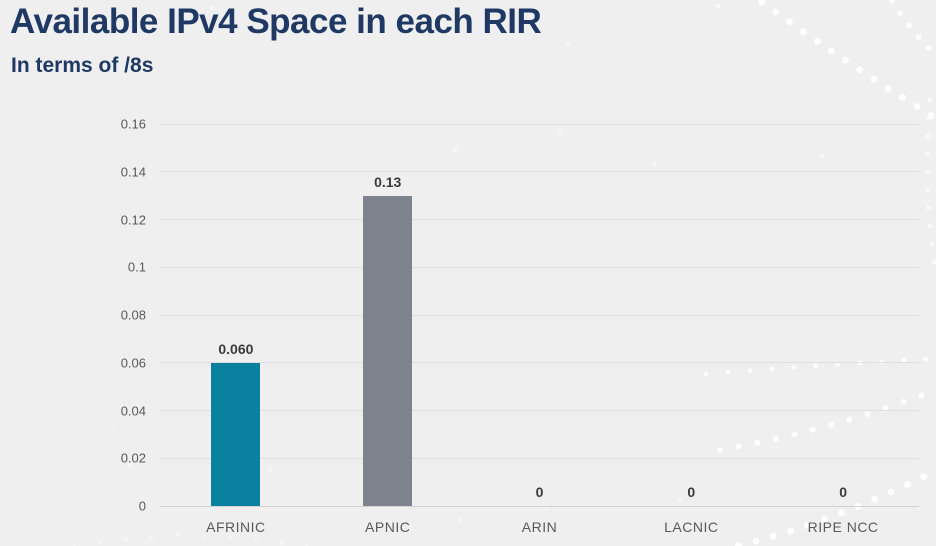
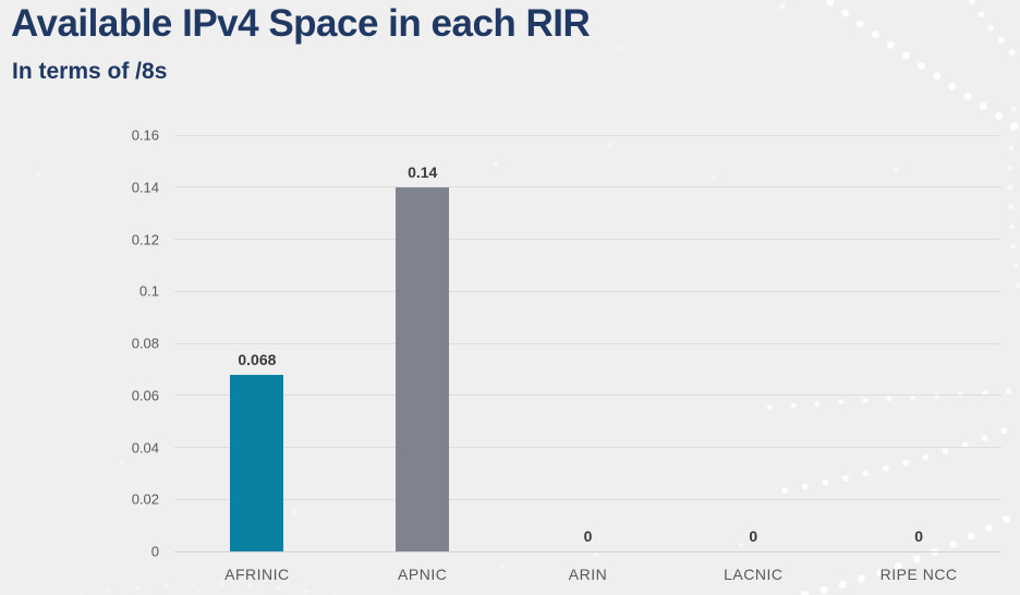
AFRINIC: 0.060 -> 0.068
APNIC: 0.13 -> 0.14
